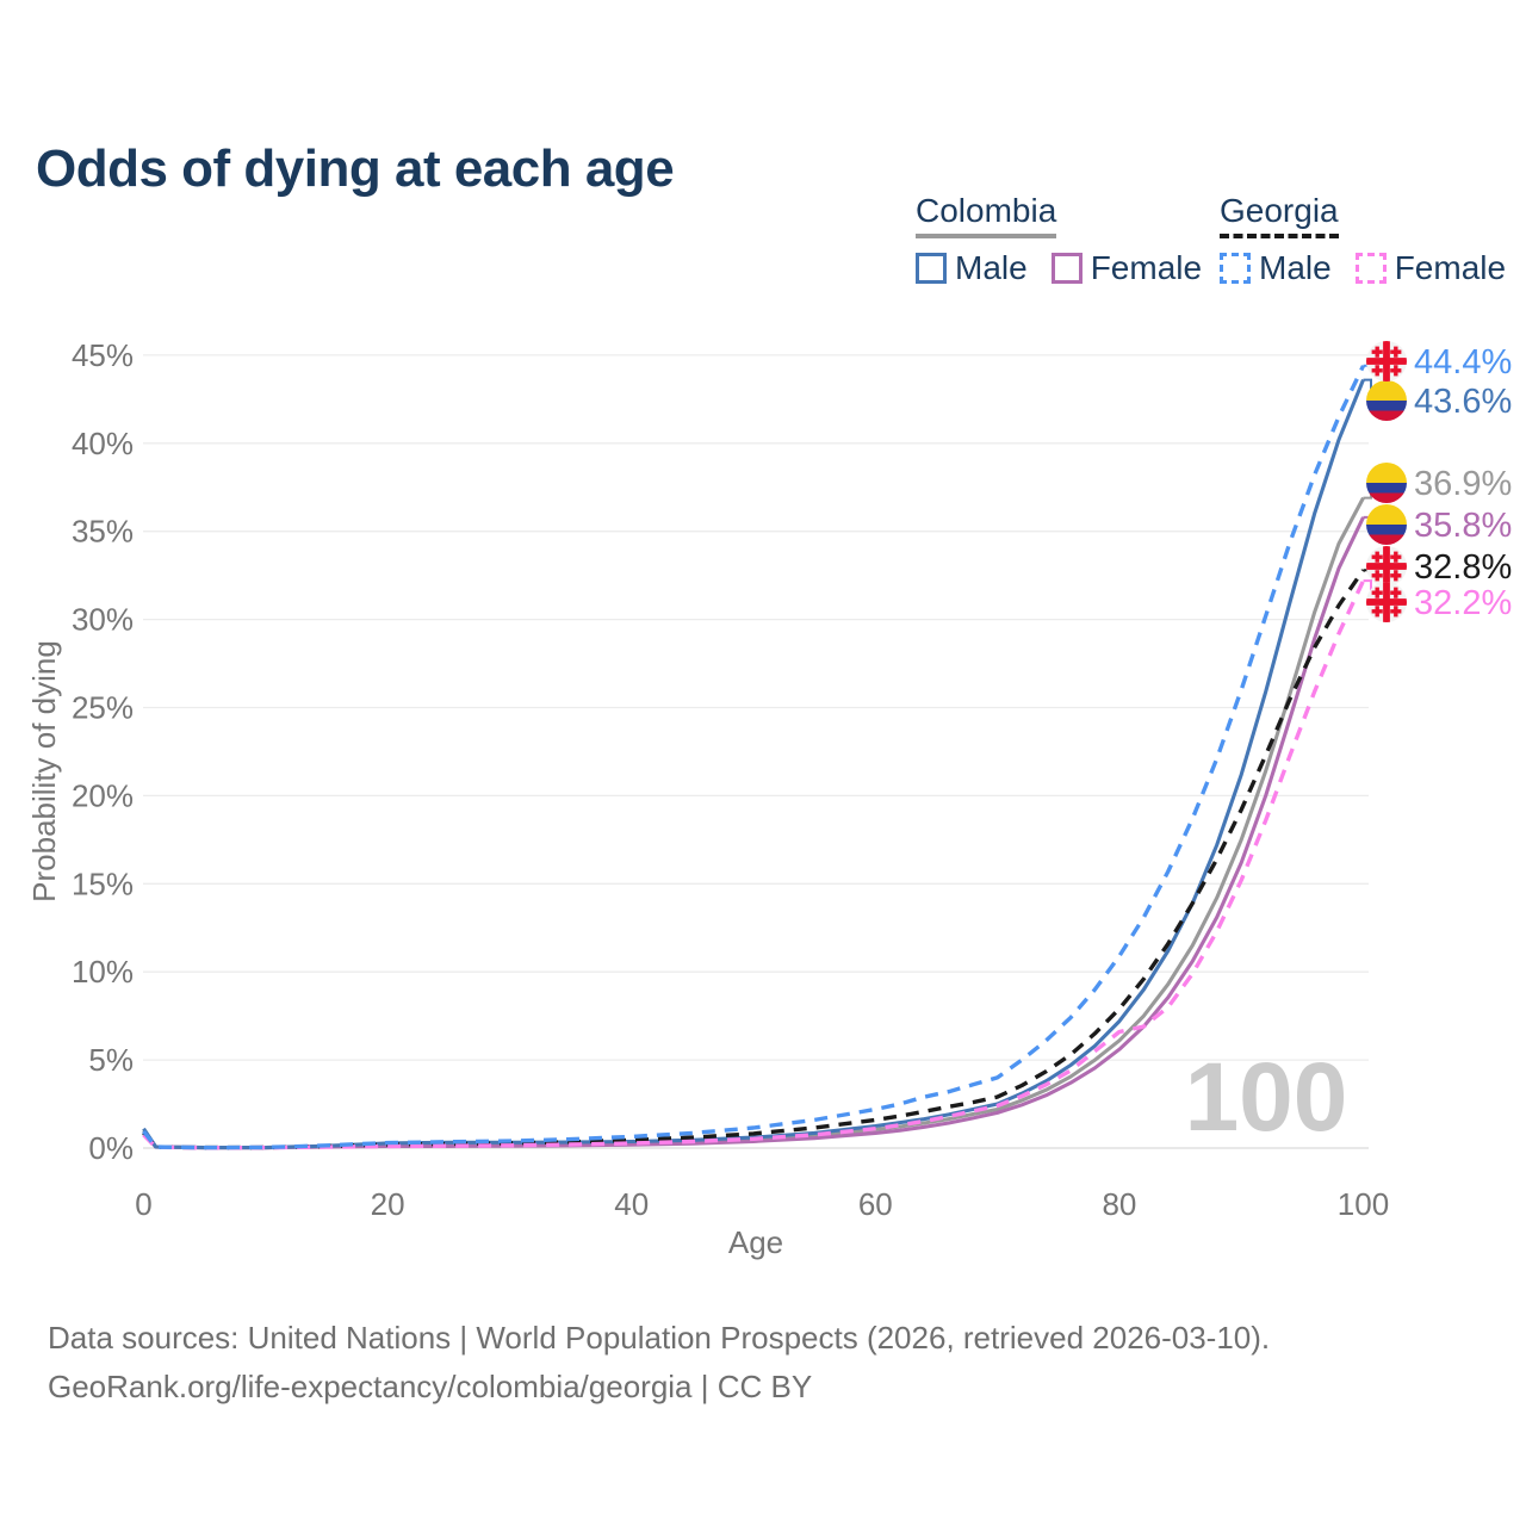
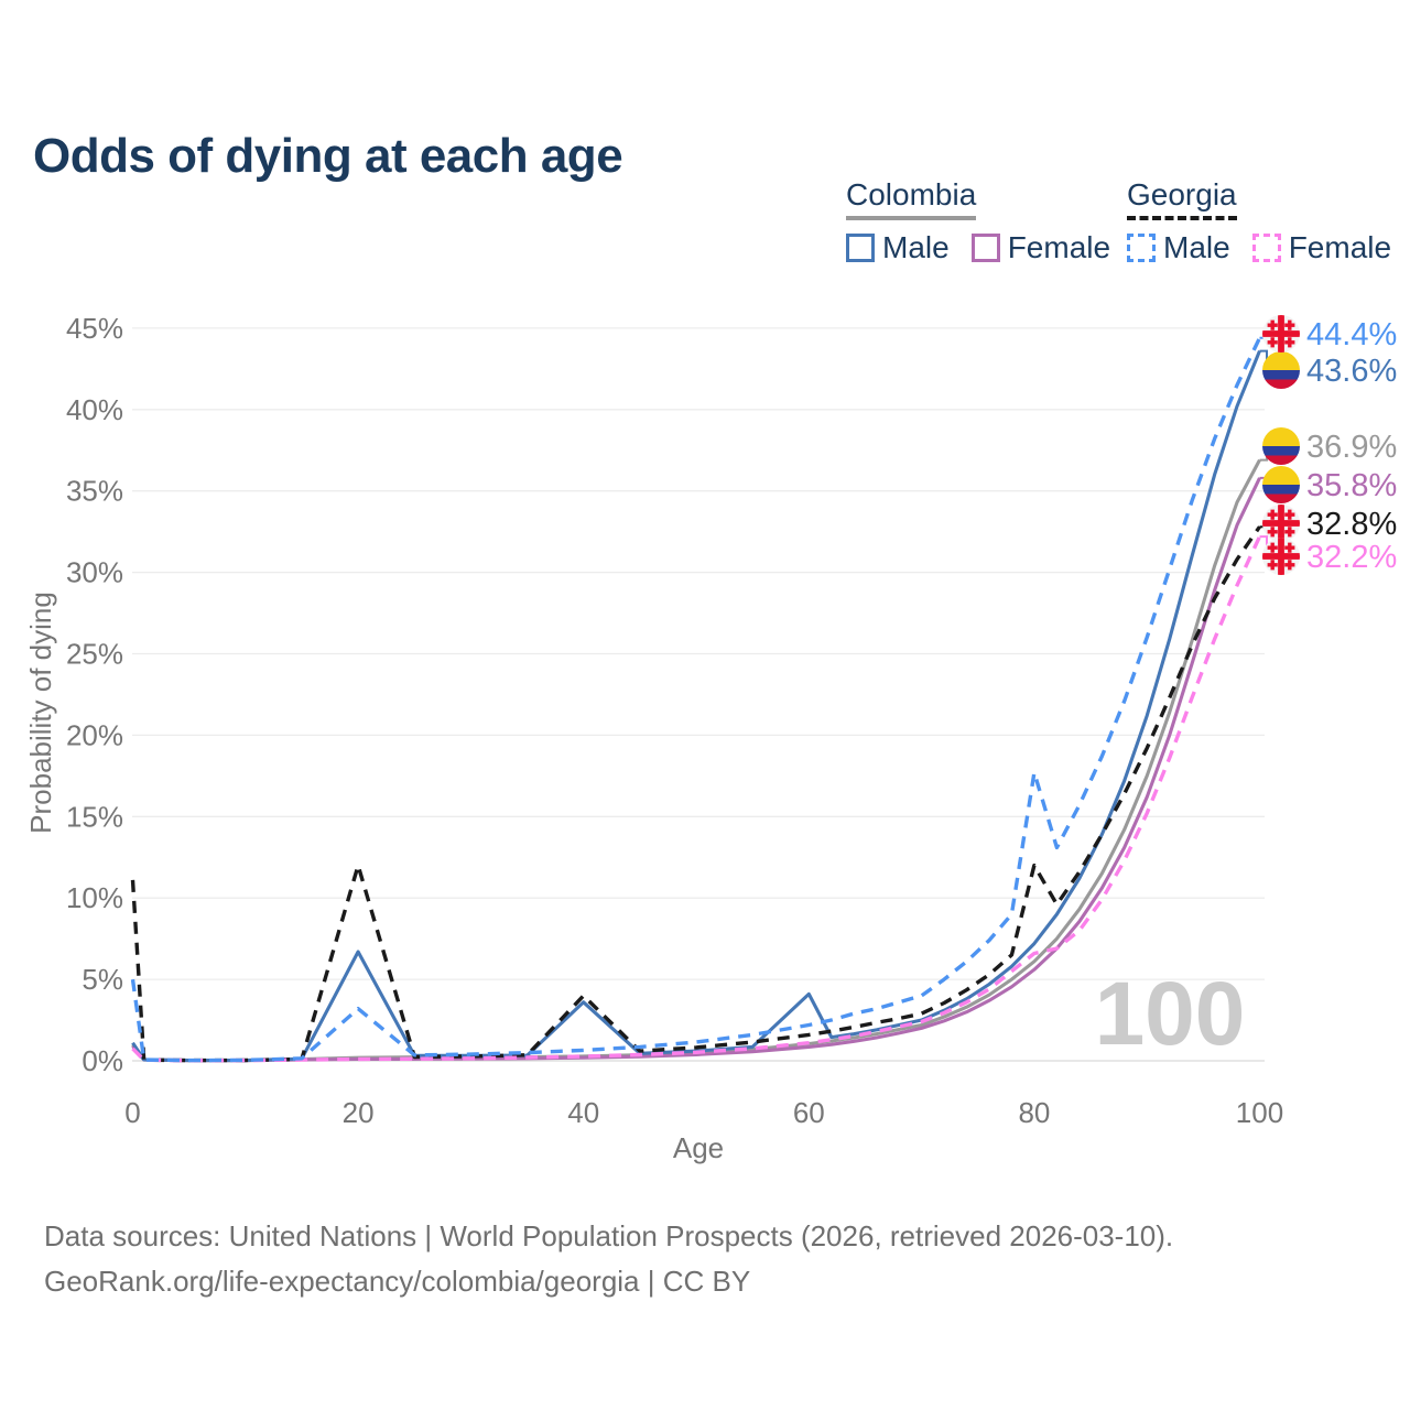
Georgia/0: 0.8% -> 11.1%
Georgia Male/0: 0.9% -> 5.0%
Colombia Male/20: 0.3% -> 6.7%
Georgia/20: 0.2% -> 12.0%
Georgia Male/20: 0.3% -> 3.2%
Colombia Male/40: 0.4% -> 3.6%
Georgia/40: 0.5% -> 4.0%
Colombia Male/60: 1.2% -> 4.1%
Georgia/80: 7.9% -> 12.0%
Georgia Male/80: 10.9% -> 17.7%
